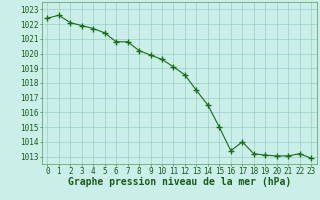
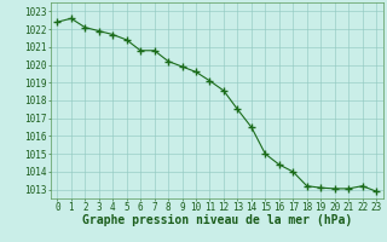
16: 1013.4 -> 1014.4
